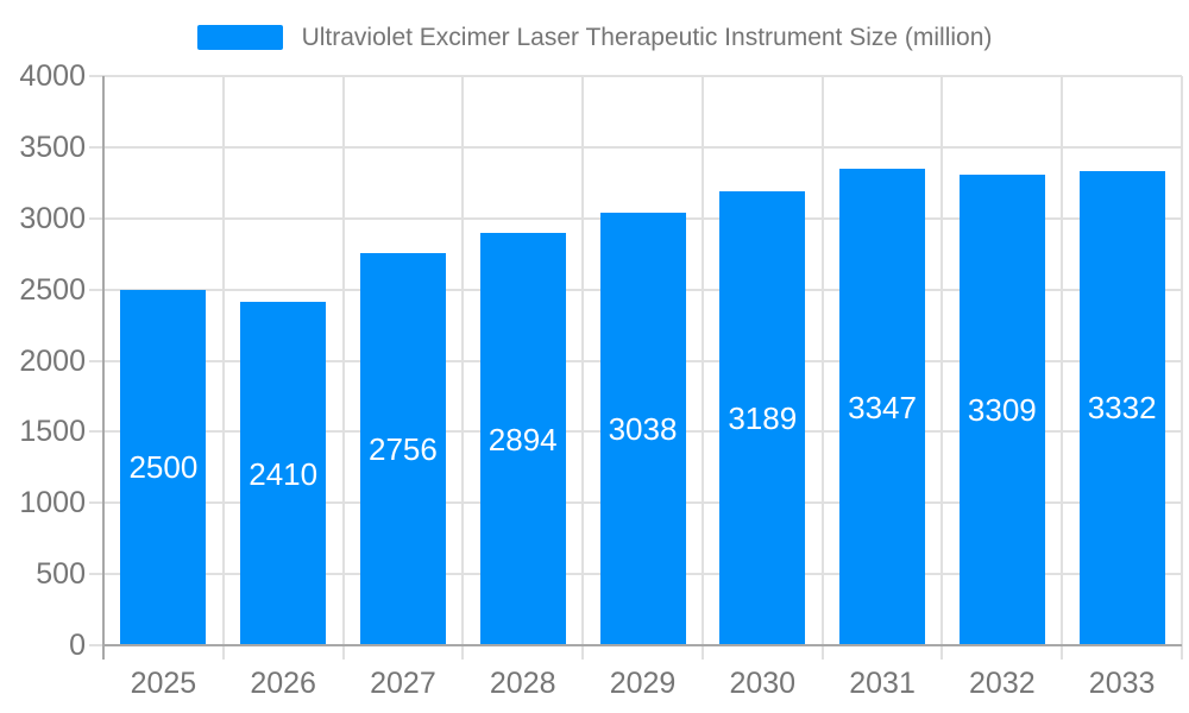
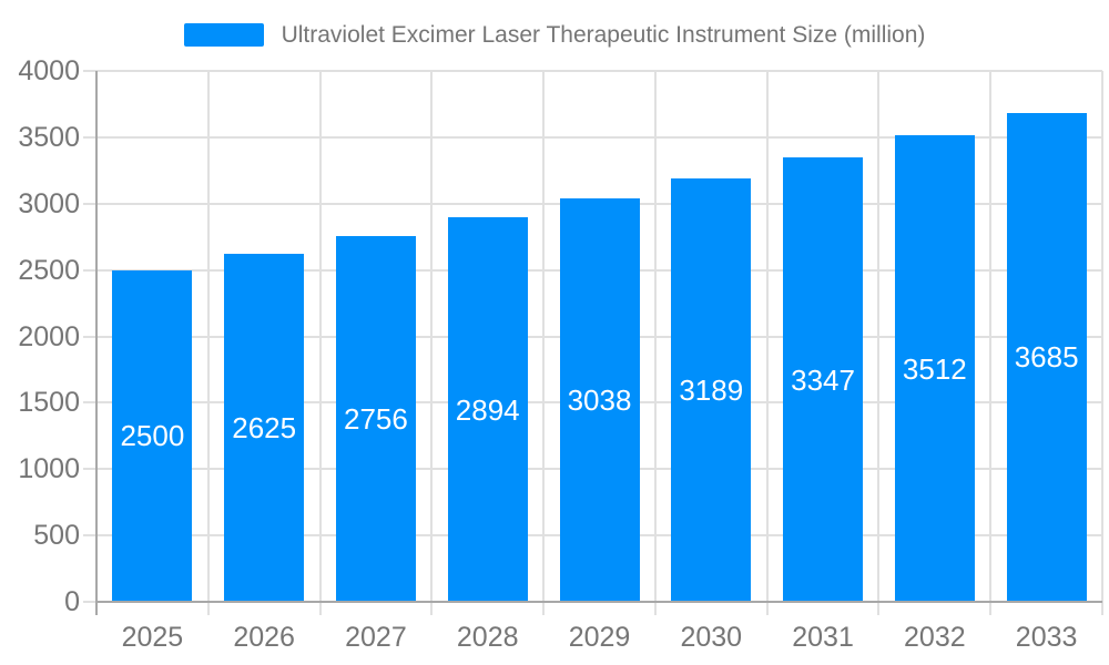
2026: 2410 -> 2625
2032: 3309 -> 3512
2033: 3332 -> 3685
